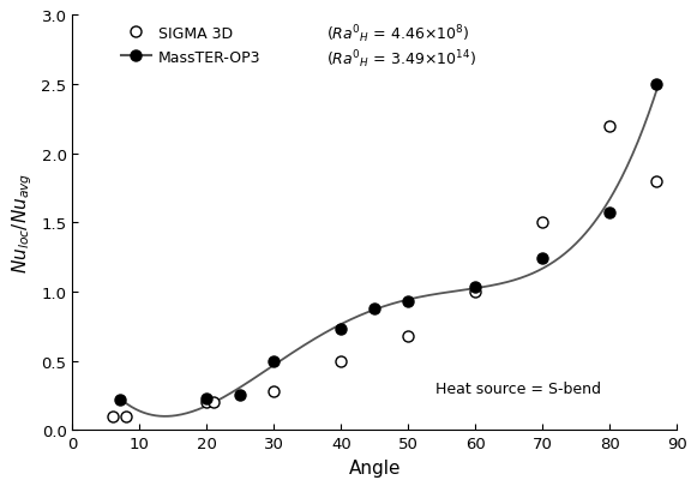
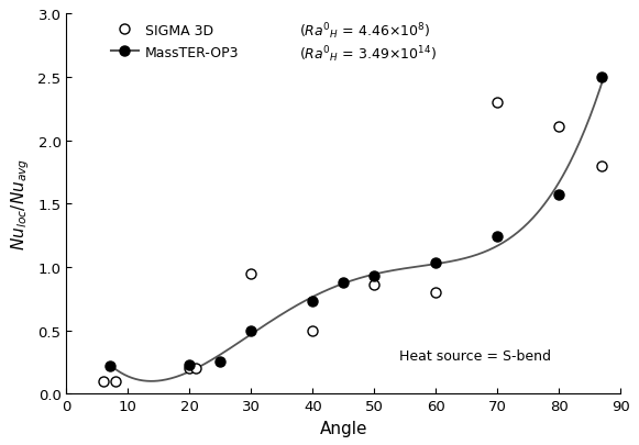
SIGMA 3D/30: 0.28 -> 0.95
SIGMA 3D/50: 0.68 -> 0.86
SIGMA 3D/60: 1.00 -> 0.80
SIGMA 3D/70: 1.50 -> 2.30
SIGMA 3D/80: 2.20 -> 2.11
